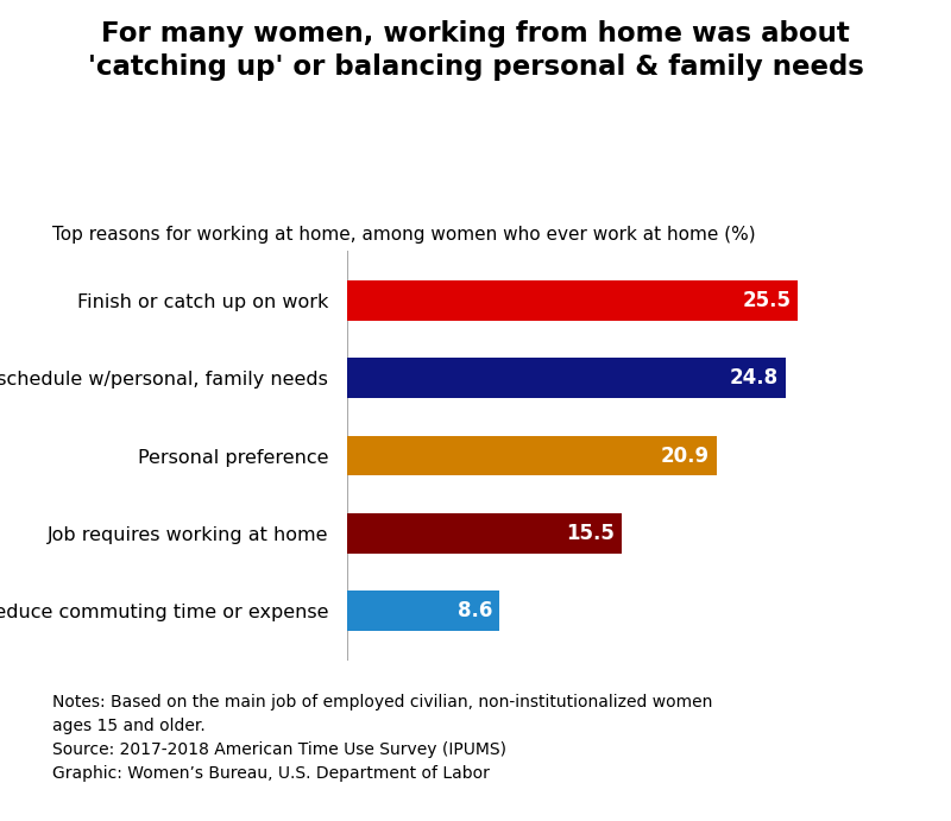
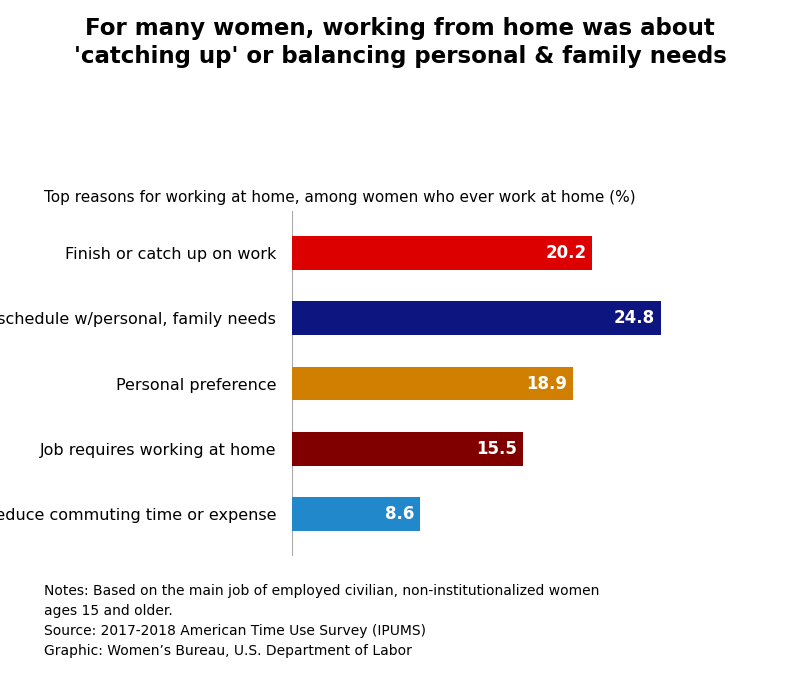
Finish or catch up on work: 25.5 -> 20.2
Personal preference: 20.9 -> 18.9
